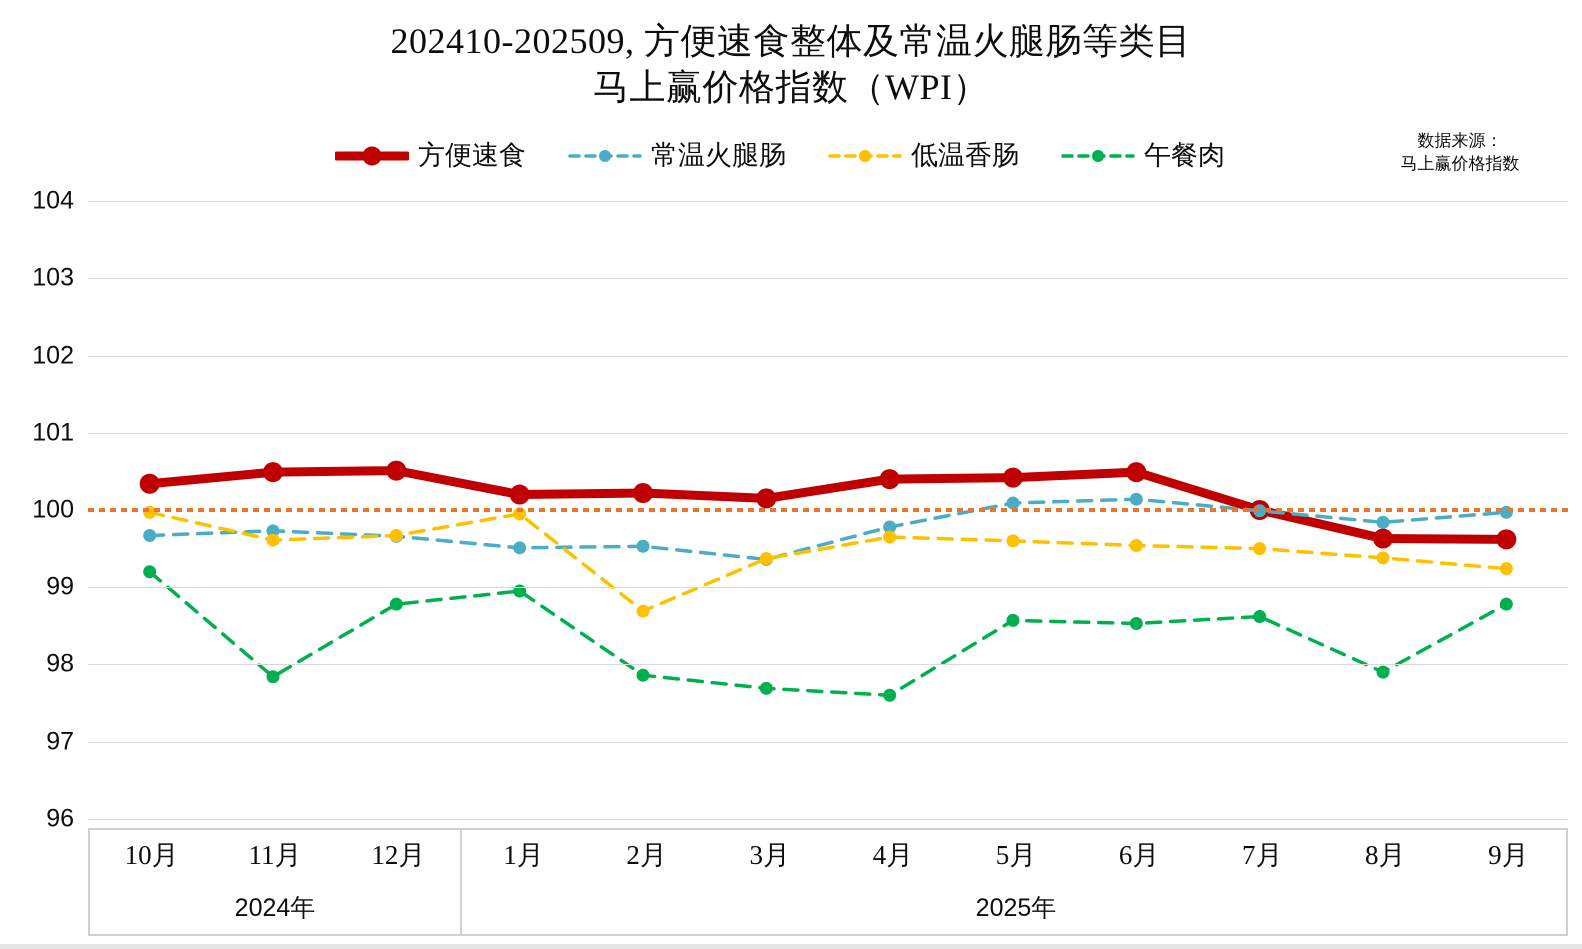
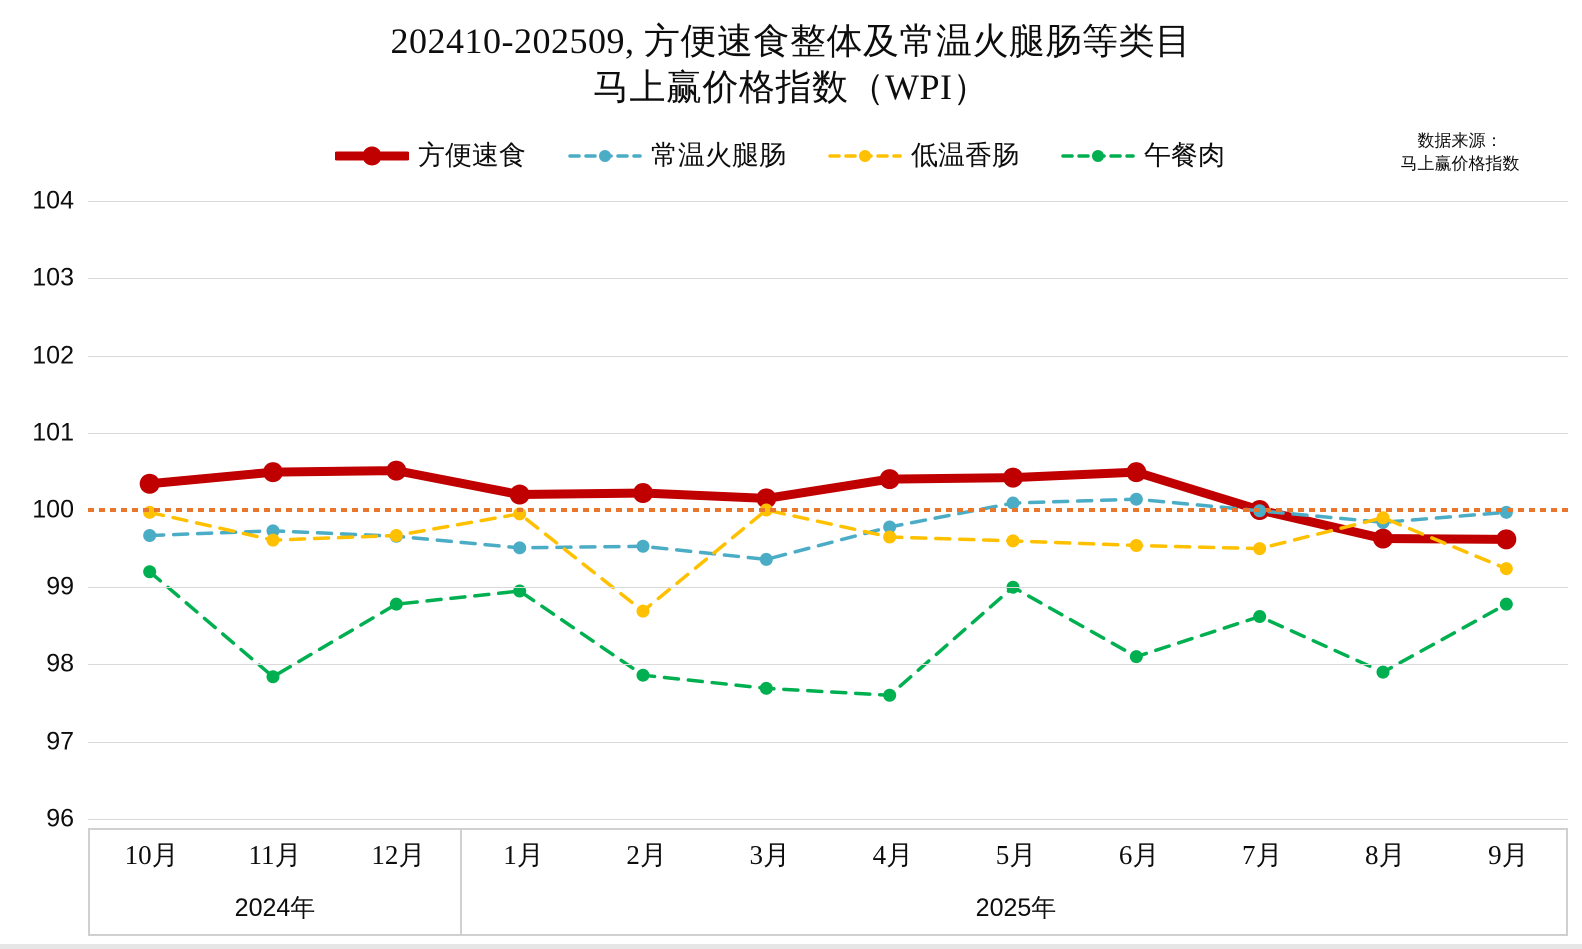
低温香肠/3月: 99.4 -> 100.0
午餐肉/5月: 98.6 -> 99.0
午餐肉/6月: 98.5 -> 98.1
低温香肠/8月: 99.4 -> 99.9
